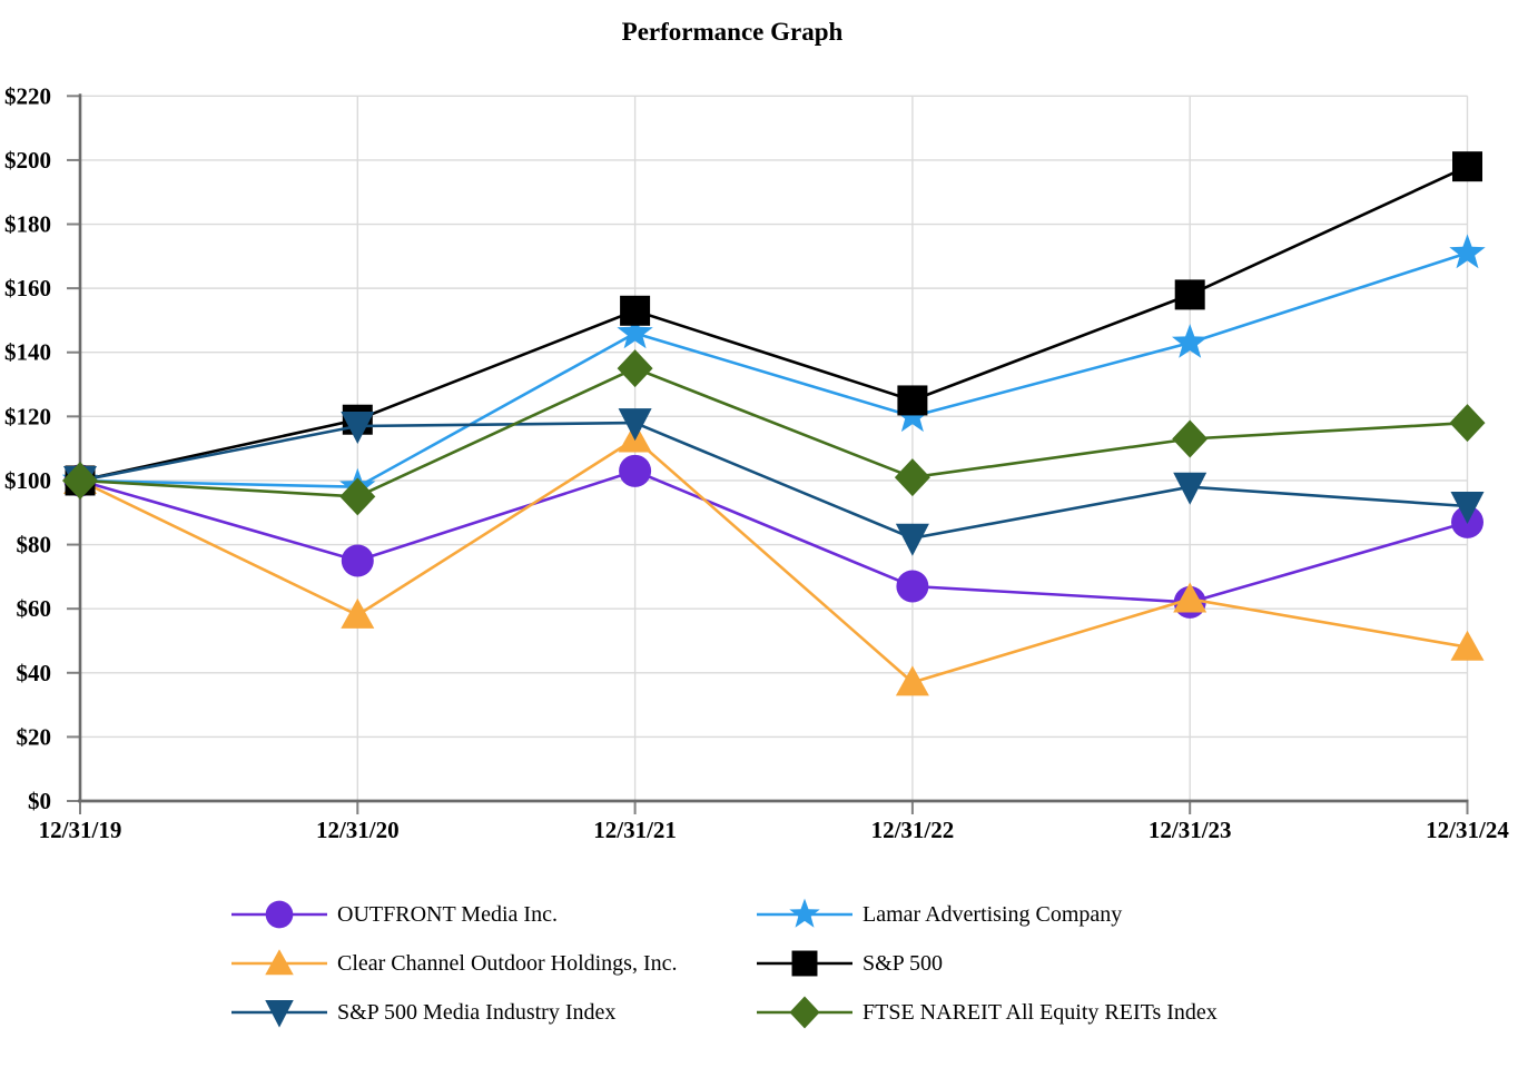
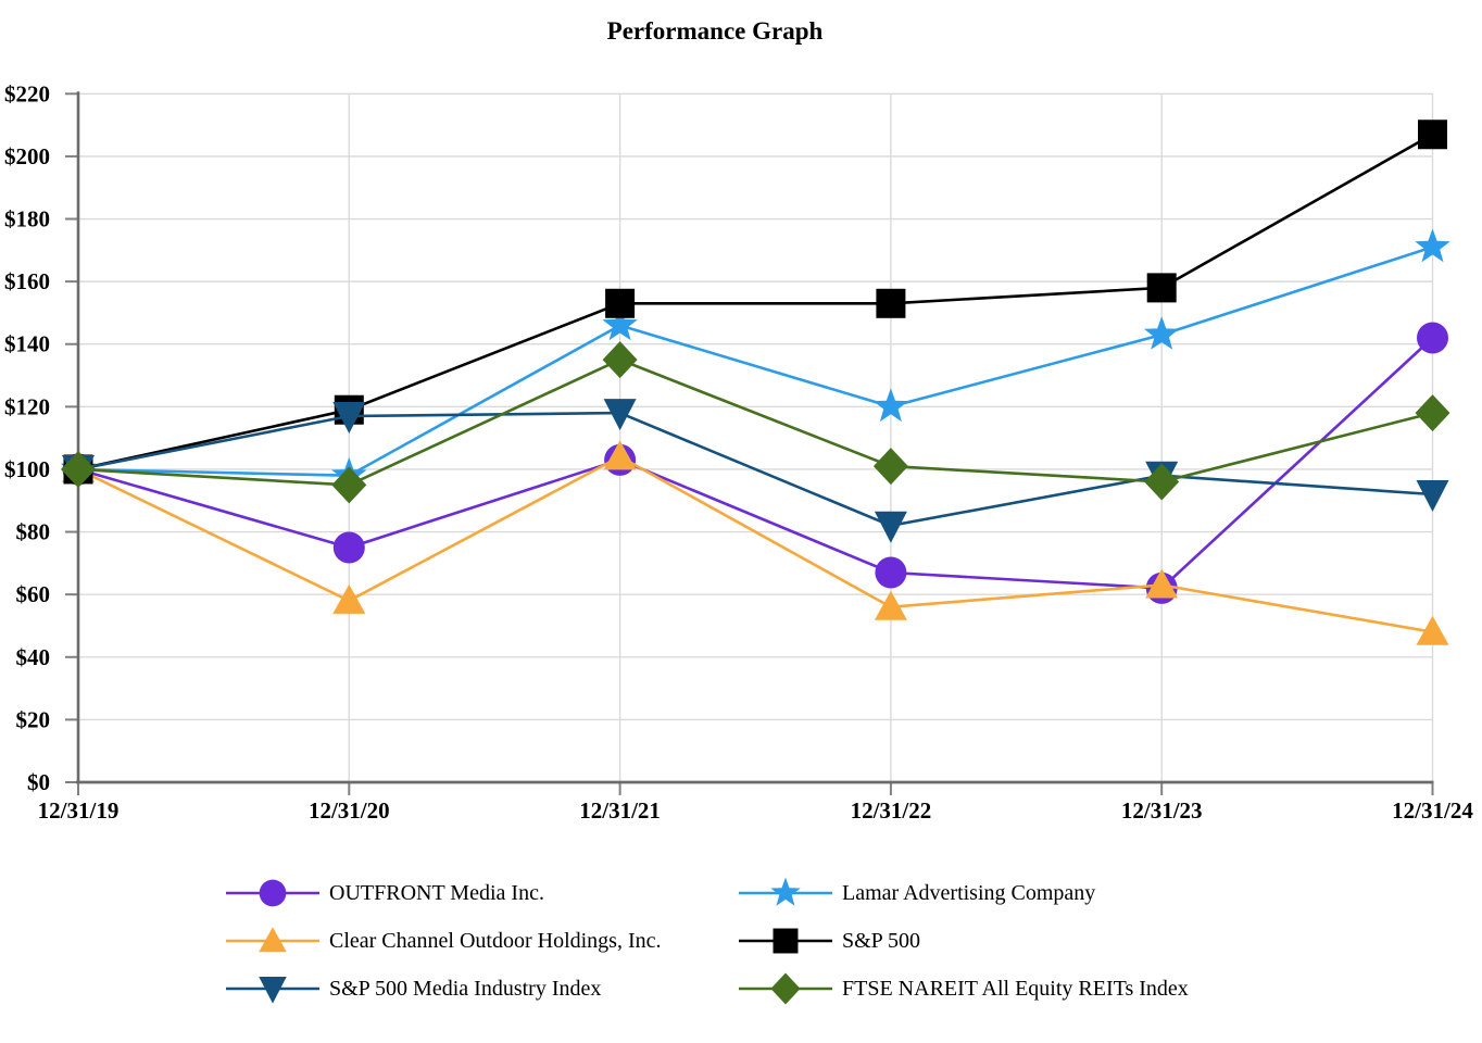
Clear Channel Outdoor Holdings, Inc./12/31/21: $113 -> $104
Clear Channel Outdoor Holdings, Inc./12/31/22: $37 -> $56
S&P 500/12/31/22: $125 -> $153
FTSE NAREIT All Equity REITs Index/12/31/23: $113 -> $96
OUTFRONT Media Inc./12/31/24: $87 -> $142
S&P 500/12/31/24: $198 -> $207
